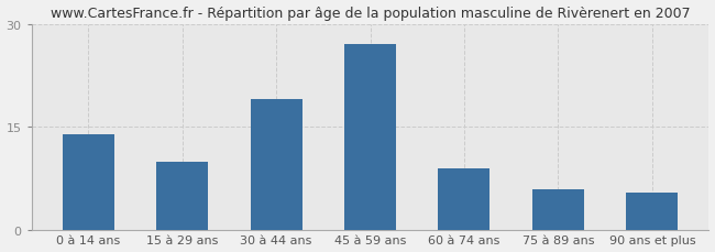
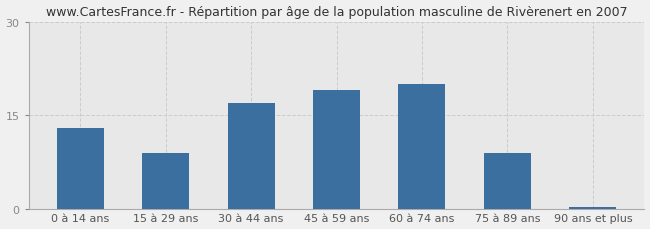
0 à 14 ans: 14.0 -> 13.0
15 à 29 ans: 10.0 -> 9.0
30 à 44 ans: 19.0 -> 17.0
45 à 59 ans: 27.0 -> 19.0
60 à 74 ans: 9.0 -> 20.0
75 à 89 ans: 6.0 -> 9.0
90 ans et plus: 5.4 -> 0.3
